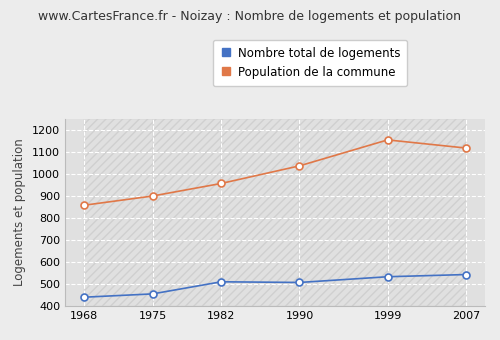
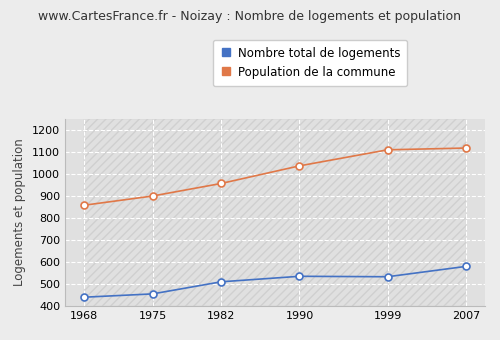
Nombre total de logements/1990: 507 -> 535
Population de la commune/1999: 1155 -> 1110
Nombre total de logements/2007: 543 -> 580
